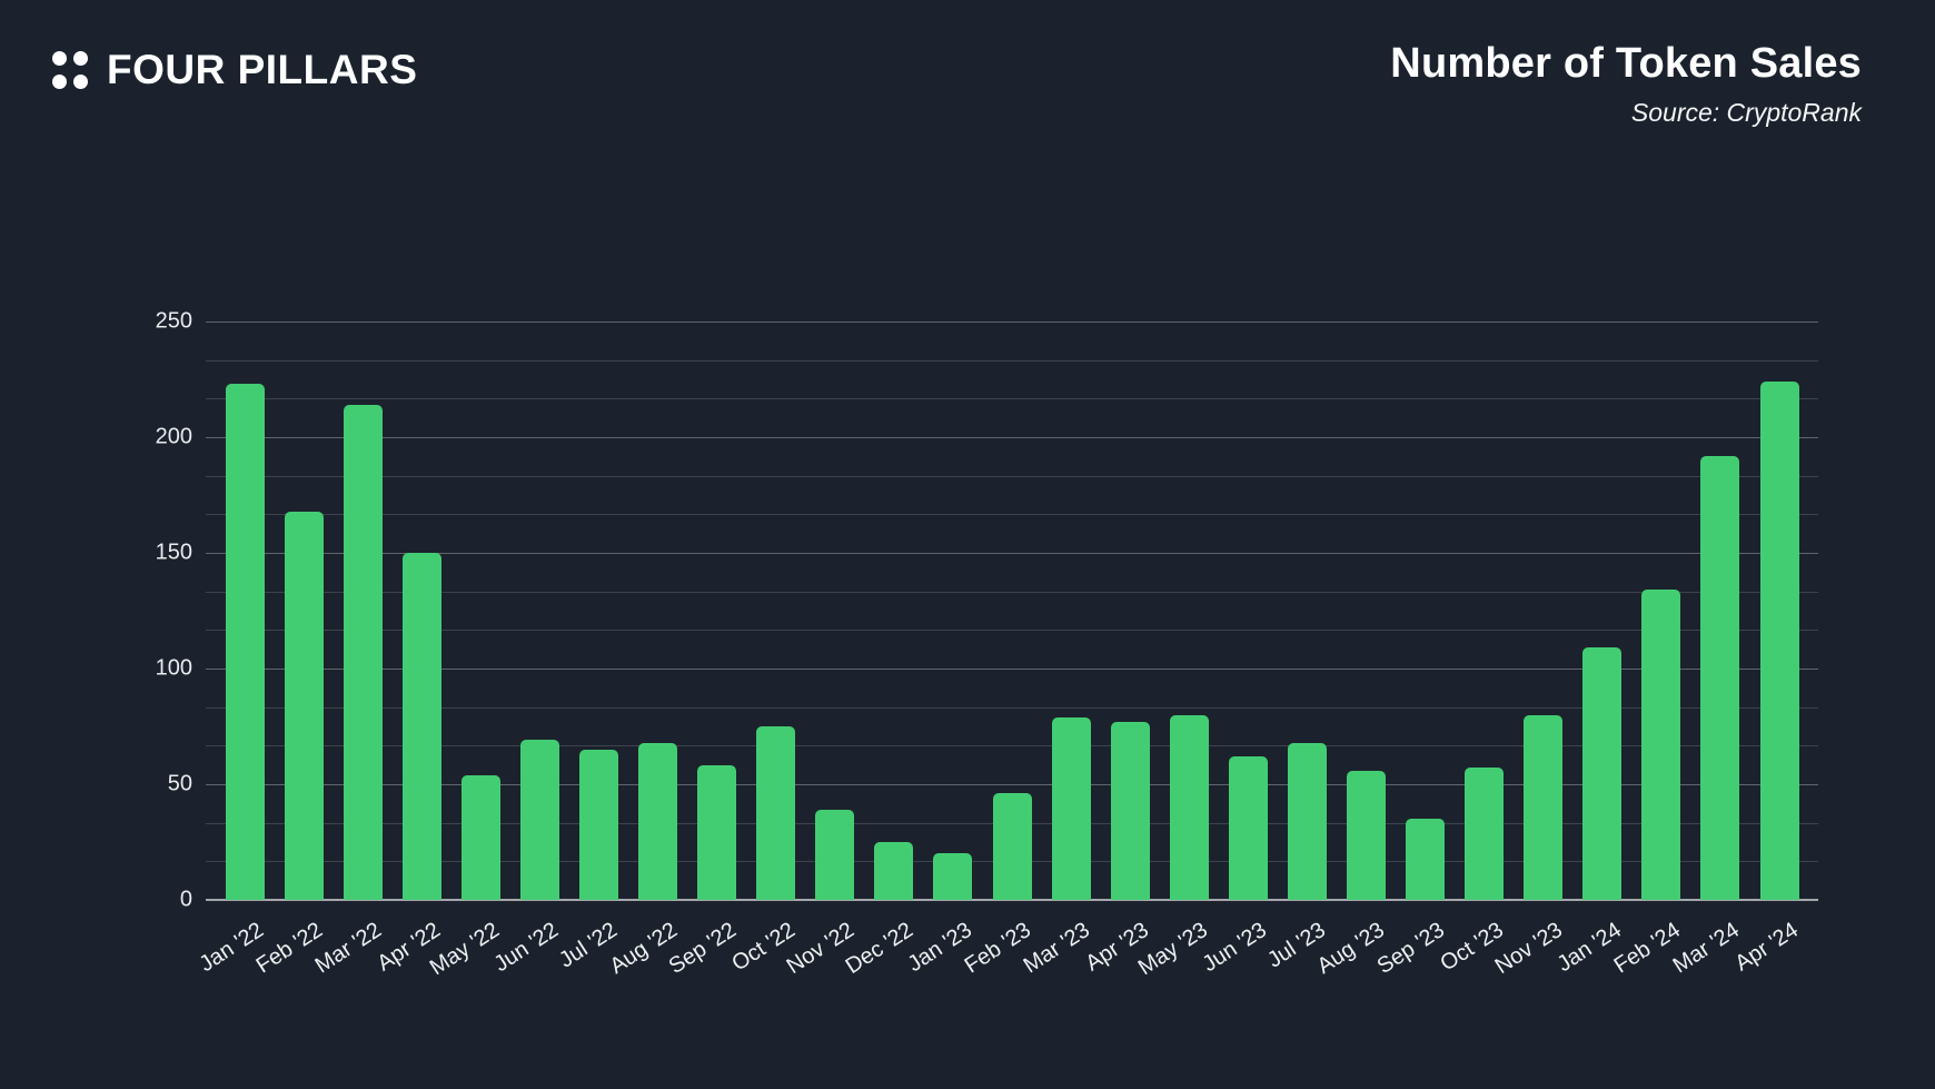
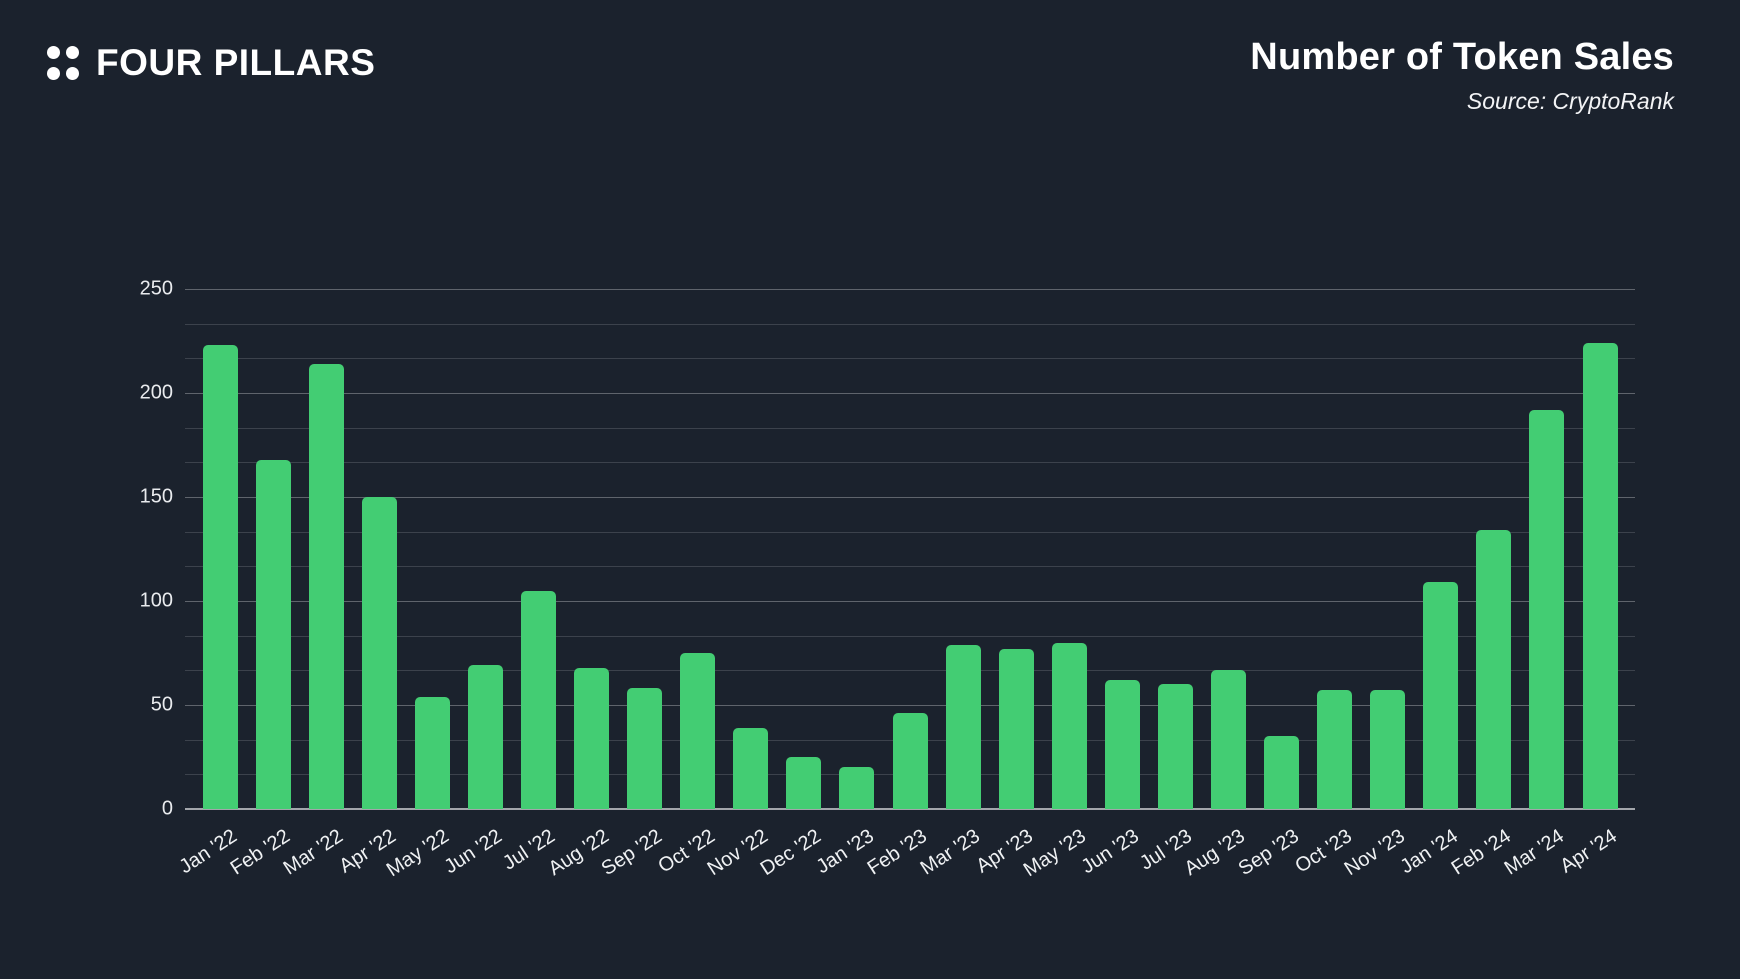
Jul '22: 65 -> 105
Jul '23: 68 -> 60
Aug '23: 56 -> 67
Nov '23: 80 -> 57
